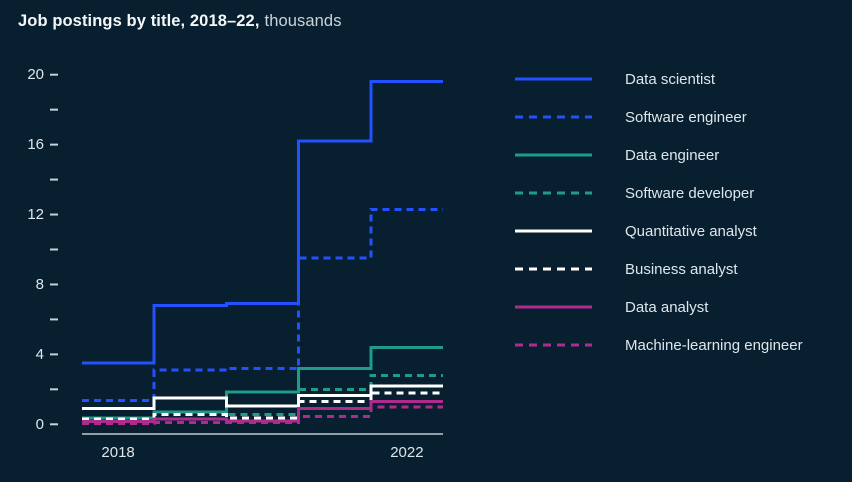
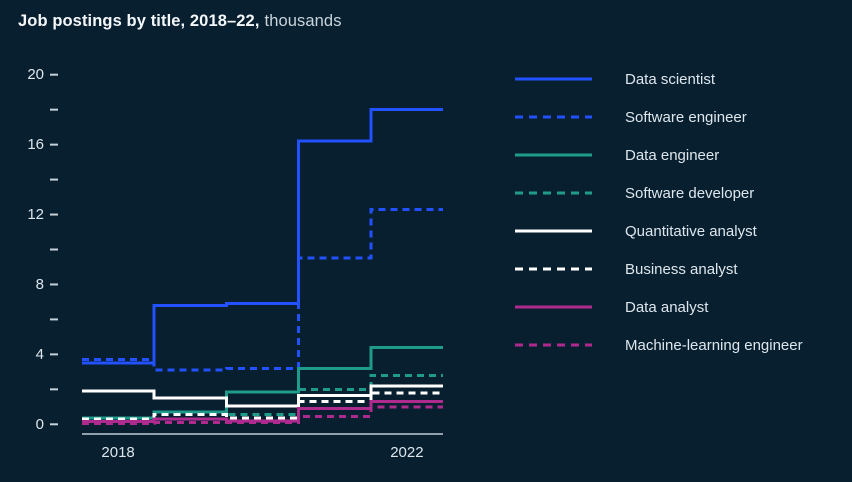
Software engineer/2018: 1.4 -> 3.7
Quantitative analyst/2018: 0.9 -> 1.9
Data scientist/2022: 19.6 -> 18.0
